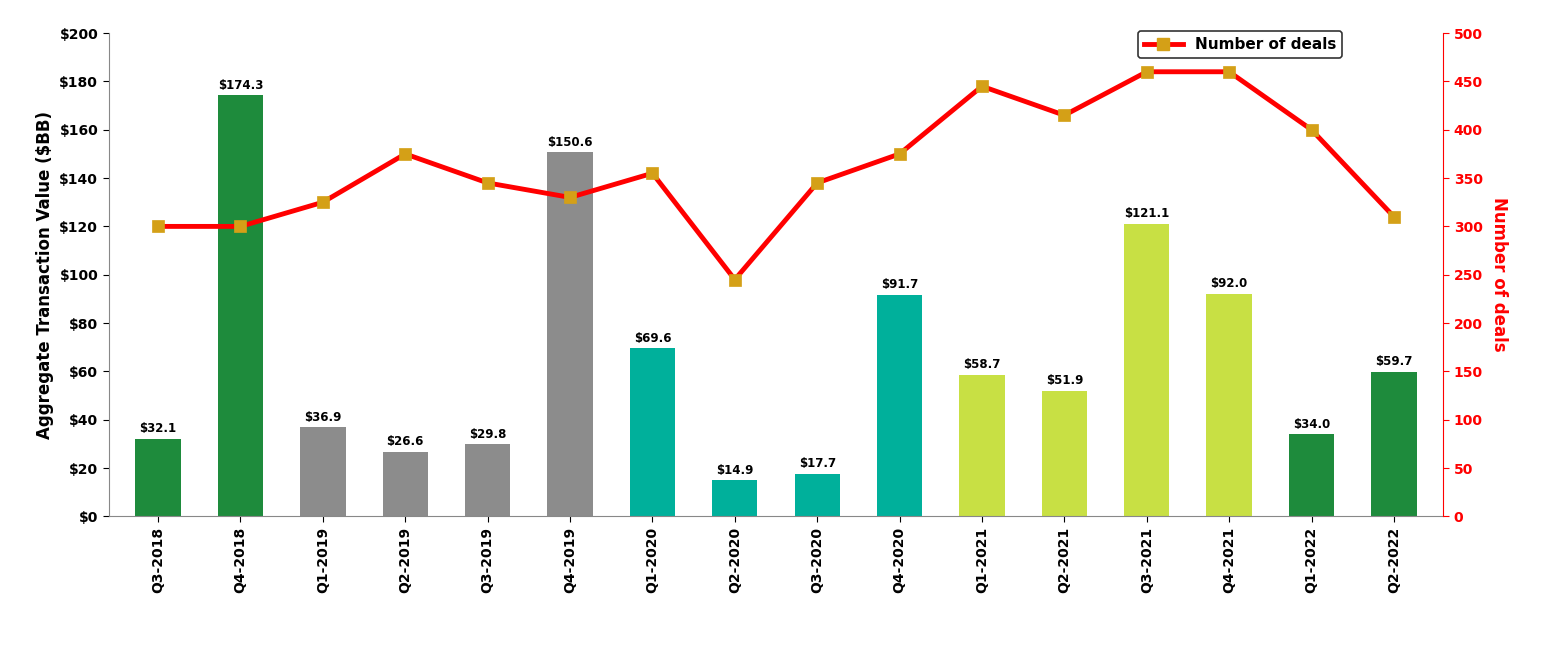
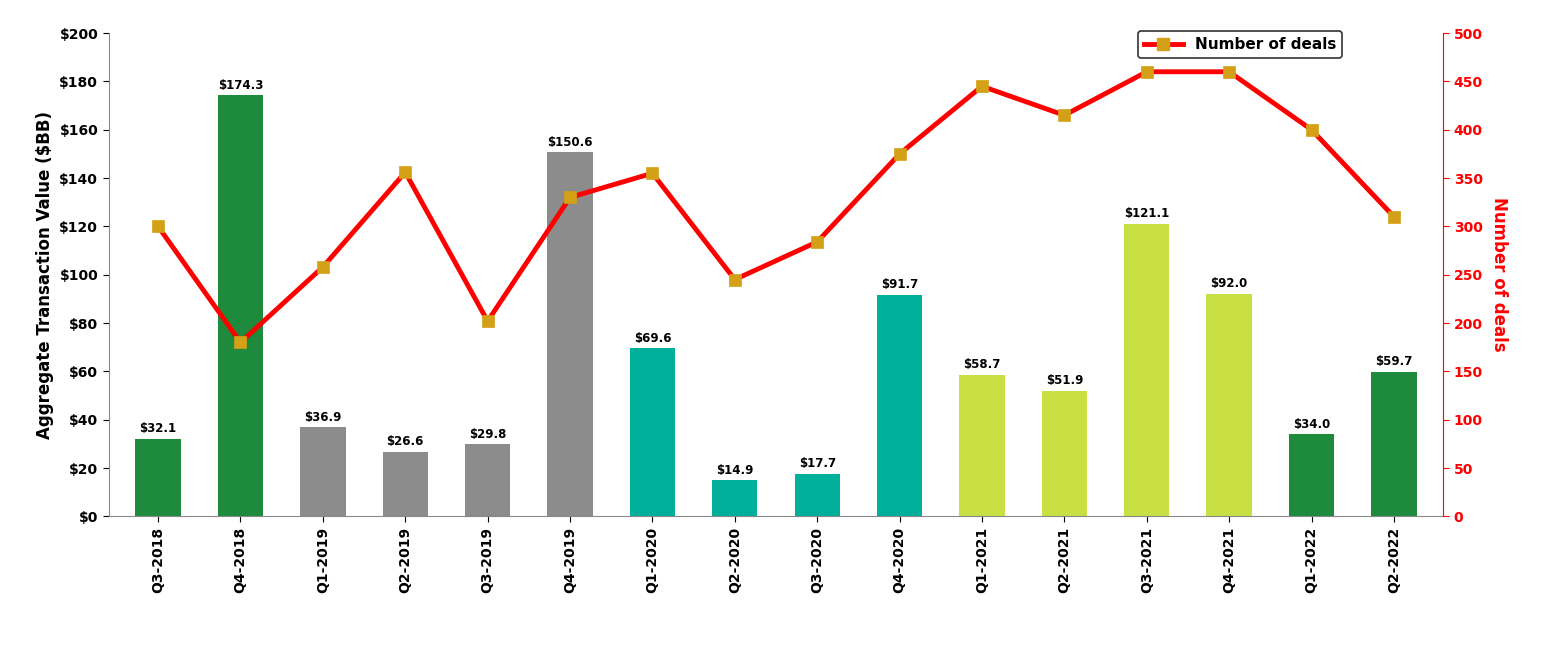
Number of deals/Q4-2018: 300 -> 180
Number of deals/Q1-2019: 325 -> 258
Number of deals/Q2-2019: 375 -> 356
Number of deals/Q3-2019: 345 -> 202
Number of deals/Q3-2020: 345 -> 284
